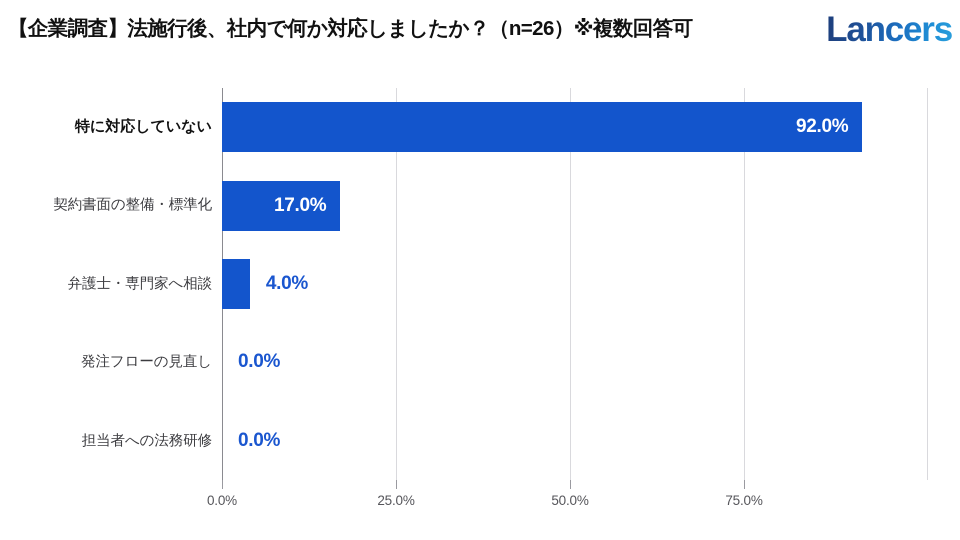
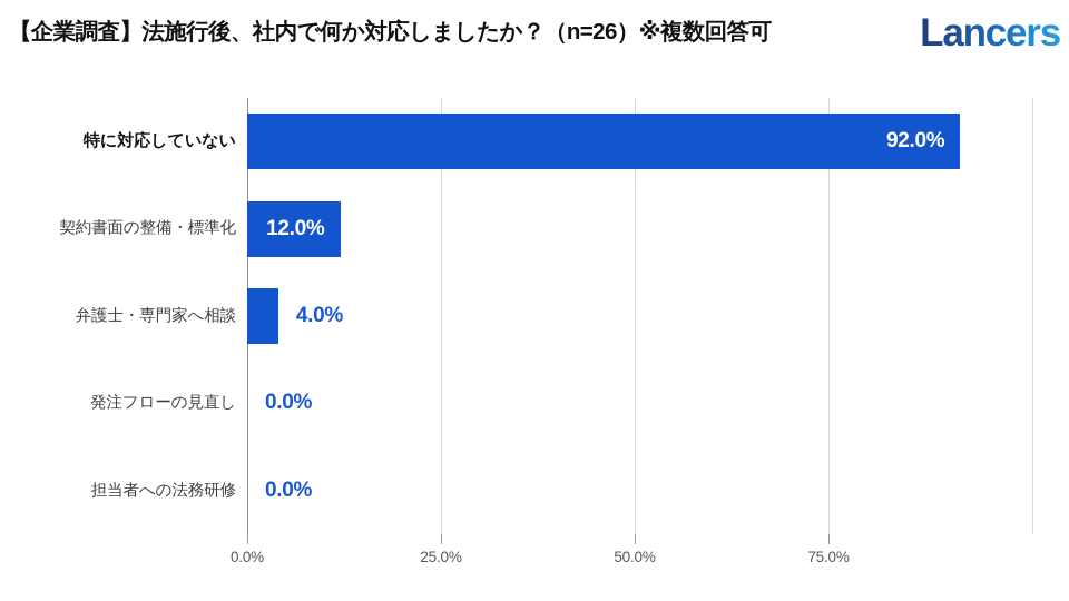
契約書面の整備・標準化: 17.0% -> 12.0%
